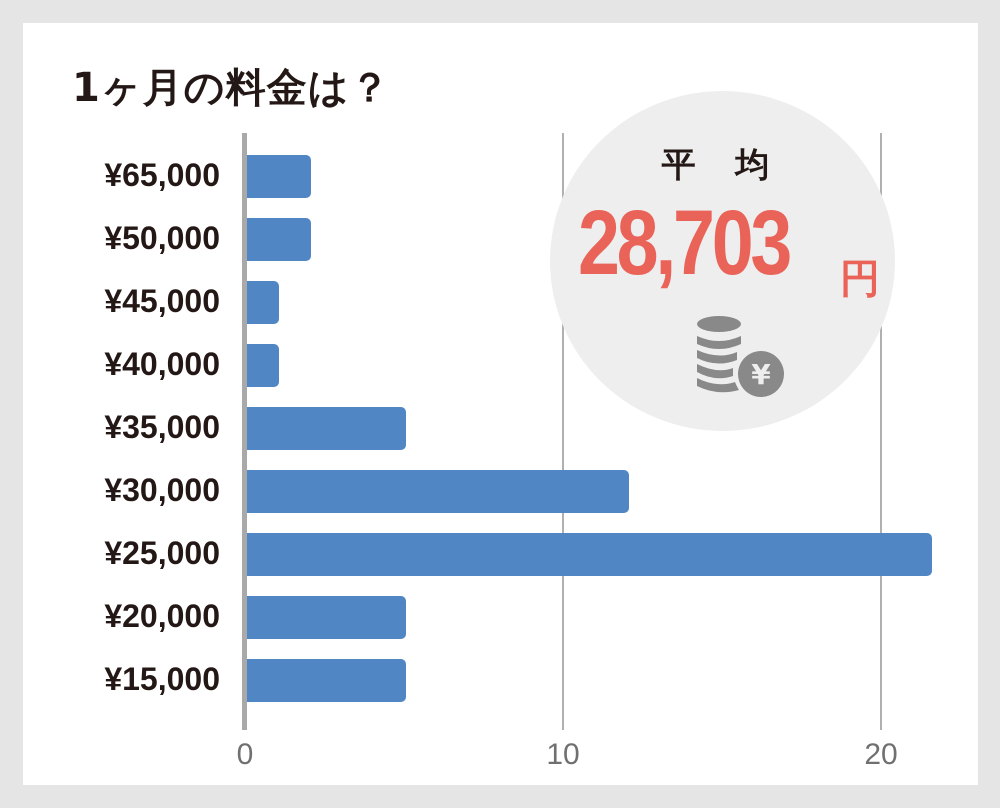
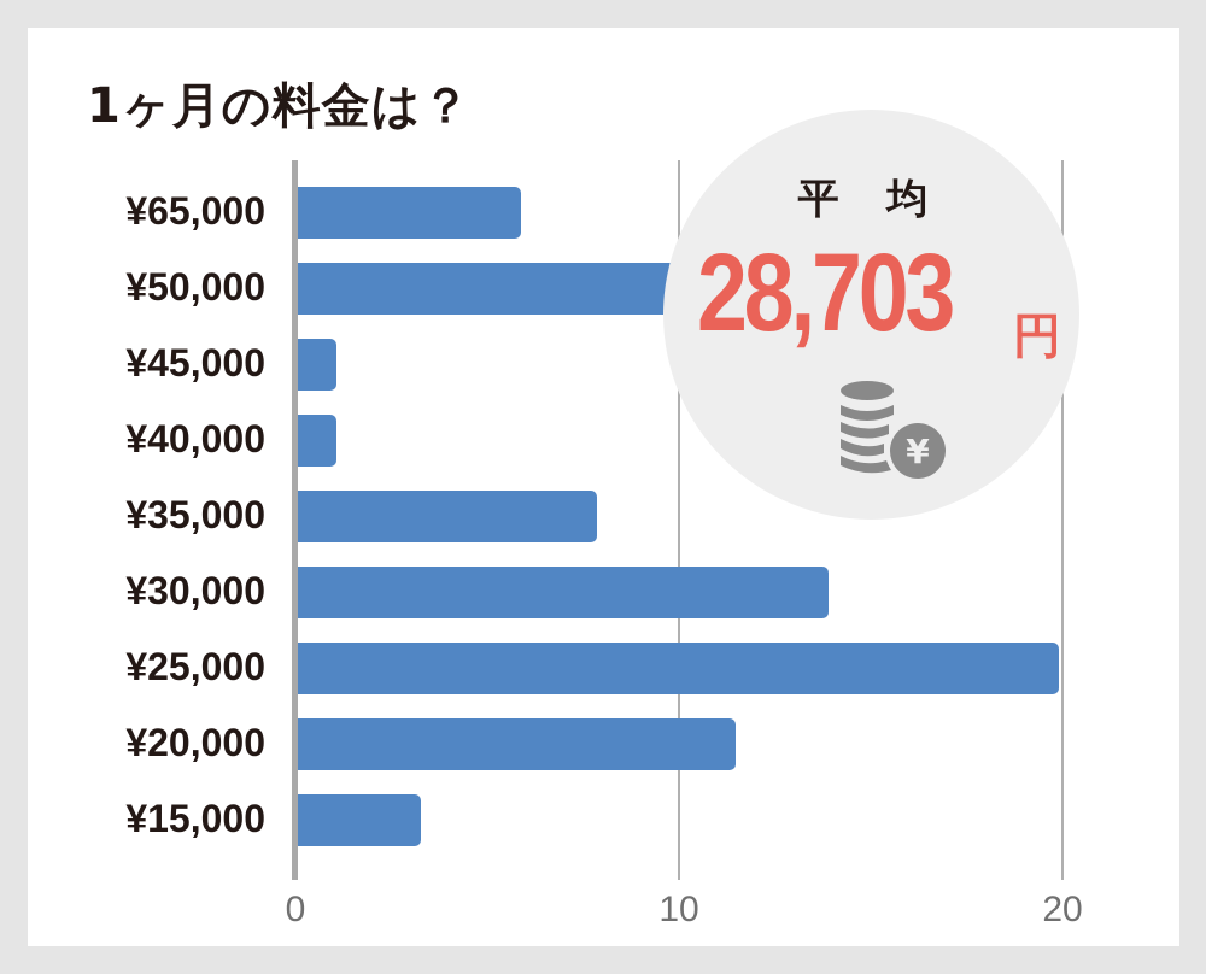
¥65,000: 2.0 -> 5.8
¥50,000: 2.0 -> 10.9
¥35,000: 5.0 -> 7.8
¥30,000: 12.0 -> 13.8
¥25,000: 21.5 -> 19.8
¥20,000: 5.0 -> 11.4
¥15,000: 5.0 -> 3.2
